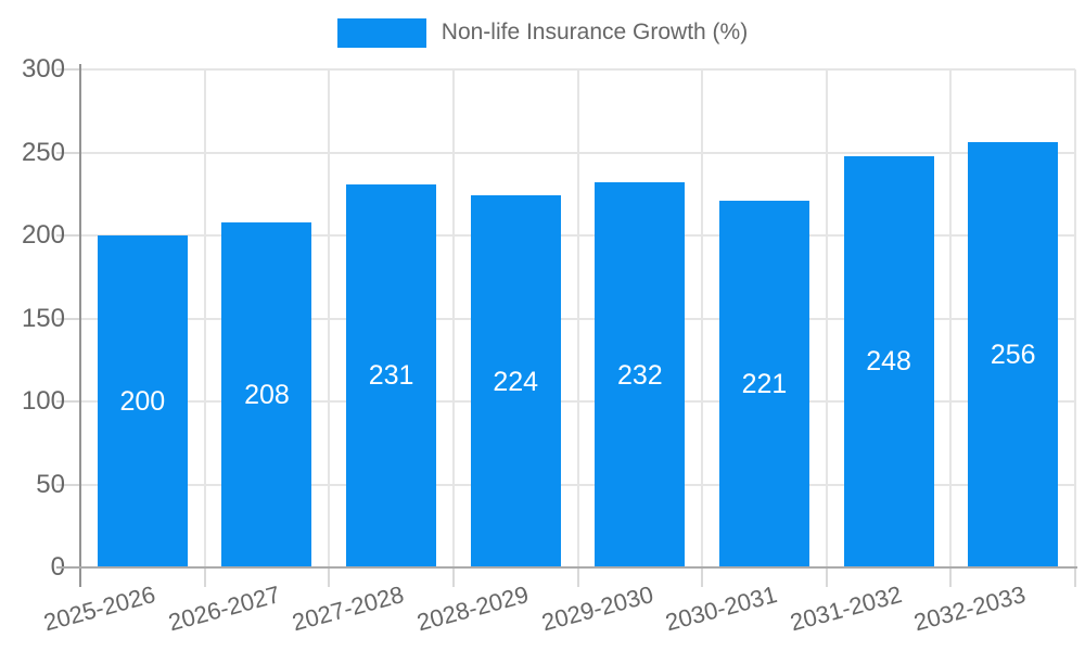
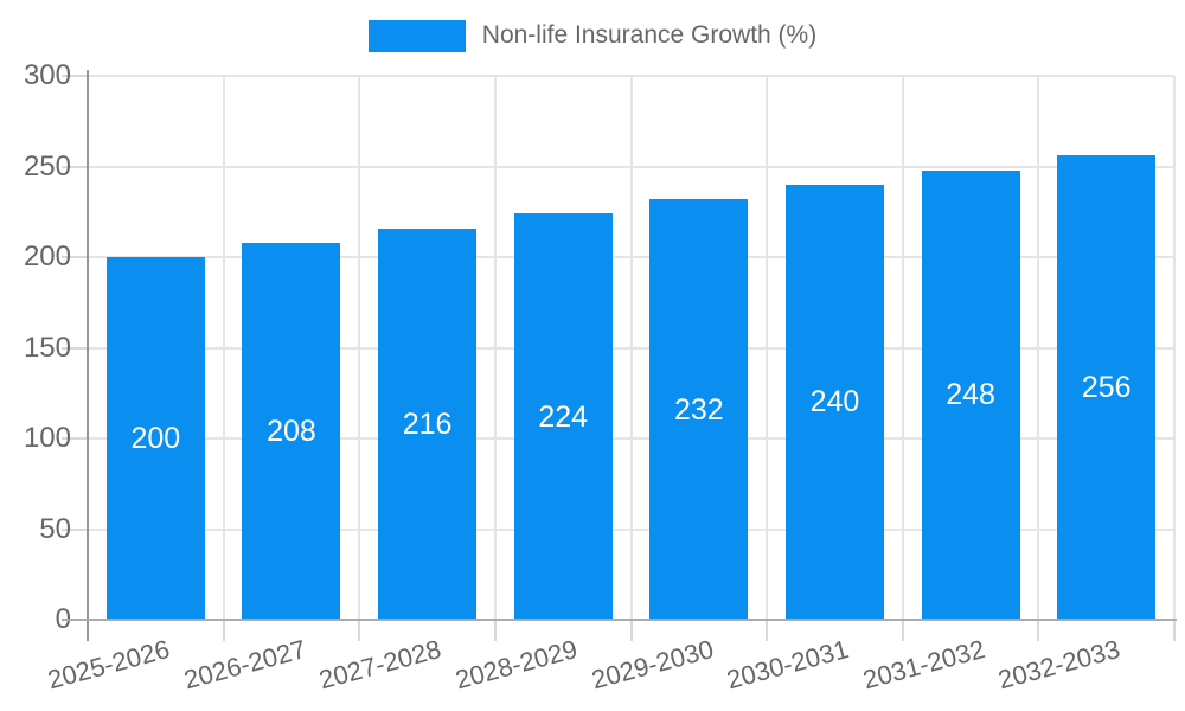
2027-2028: 231 -> 216
2030-2031: 221 -> 240
